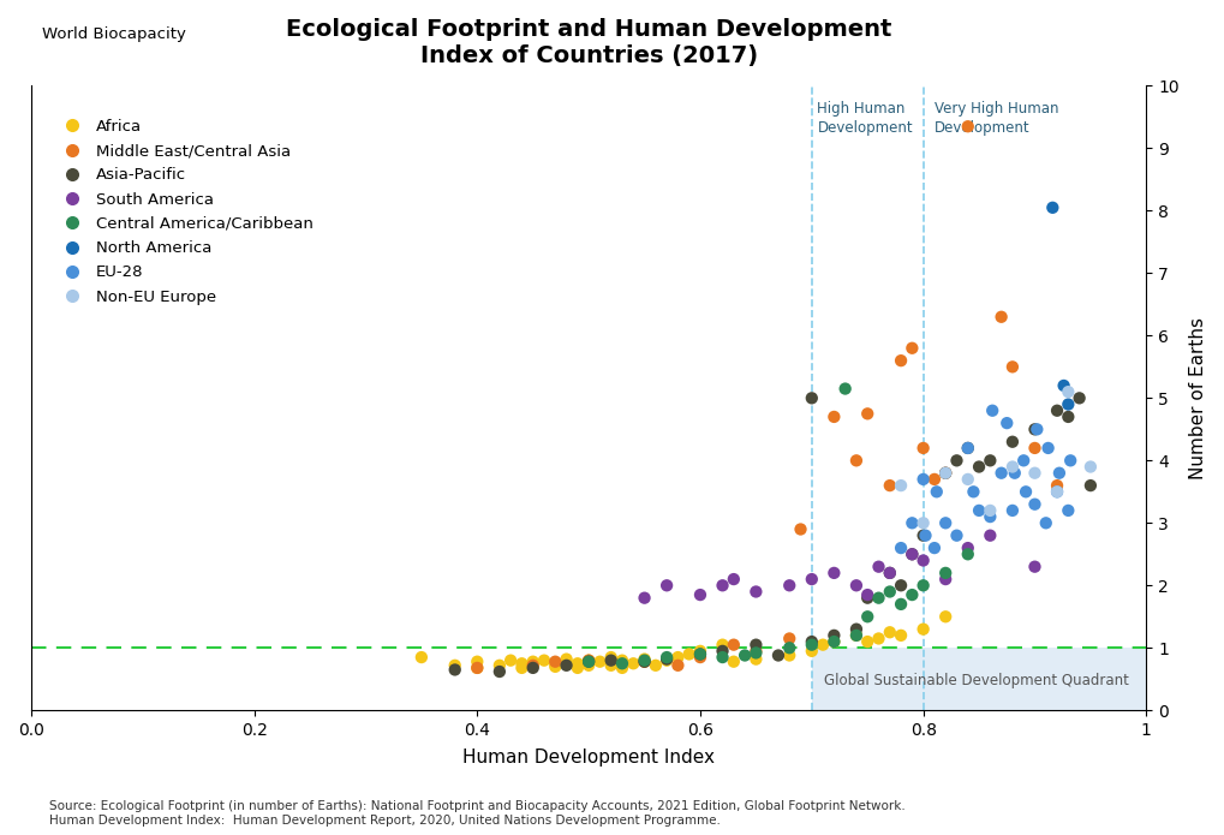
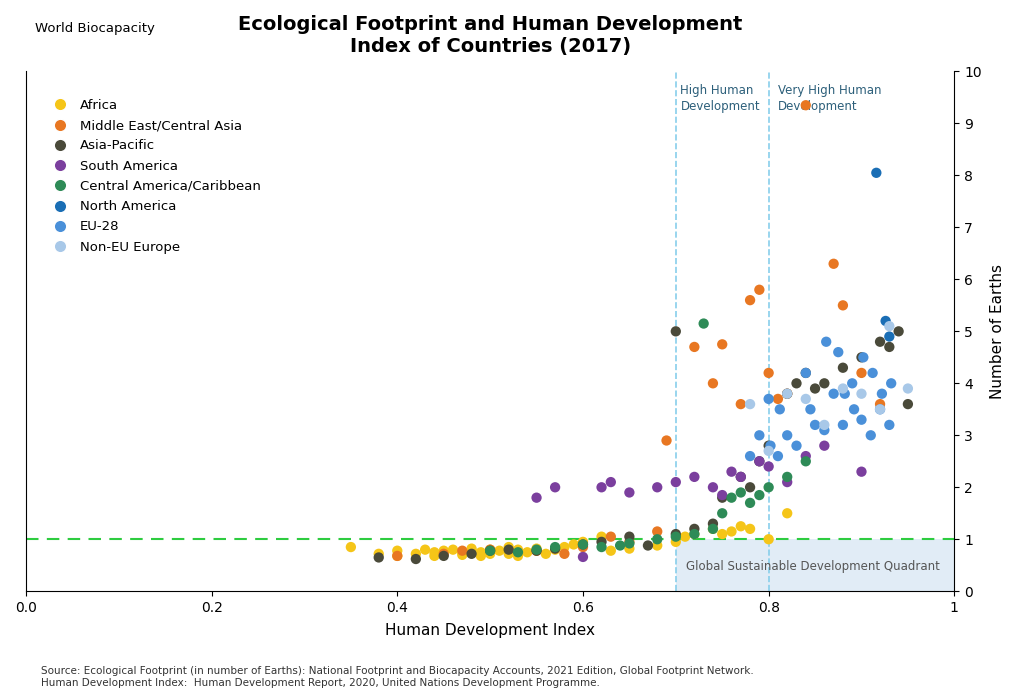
South America/0.6: 1.85 -> 0.66
Africa/0.8: 1.30 -> 1.00
Non-EU Europe/0.8: 3.0 -> 2.7
